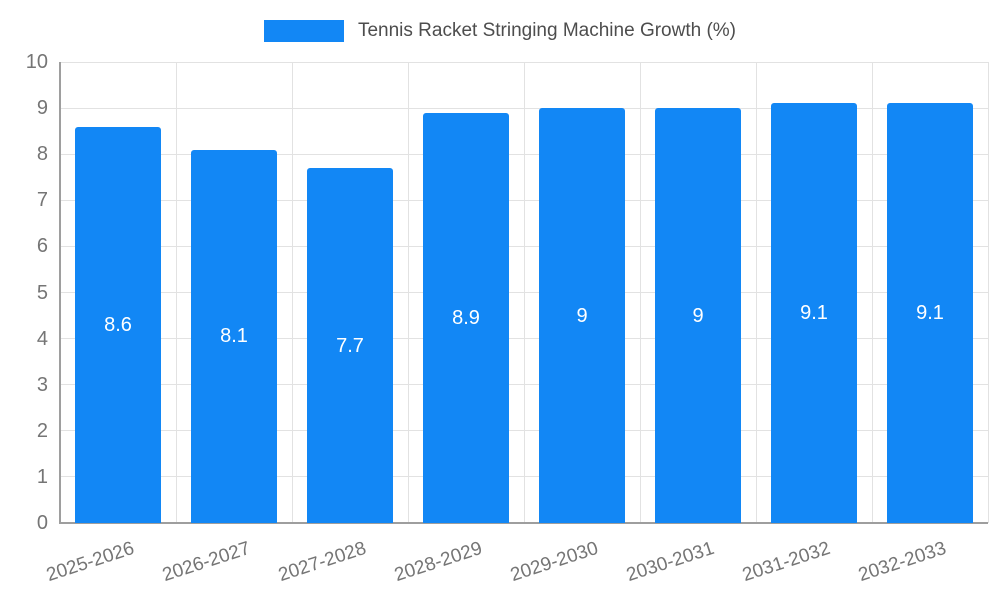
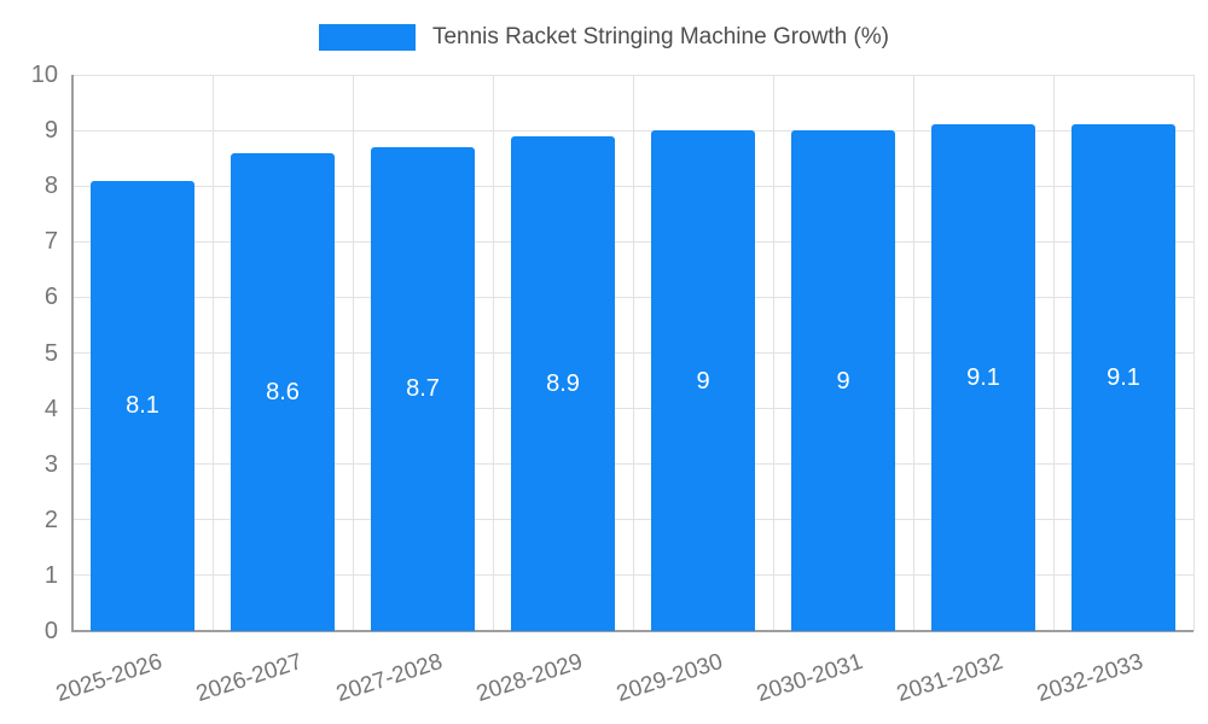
2025-2026: 8.6 -> 8.1
2026-2027: 8.1 -> 8.6
2027-2028: 7.7 -> 8.7
